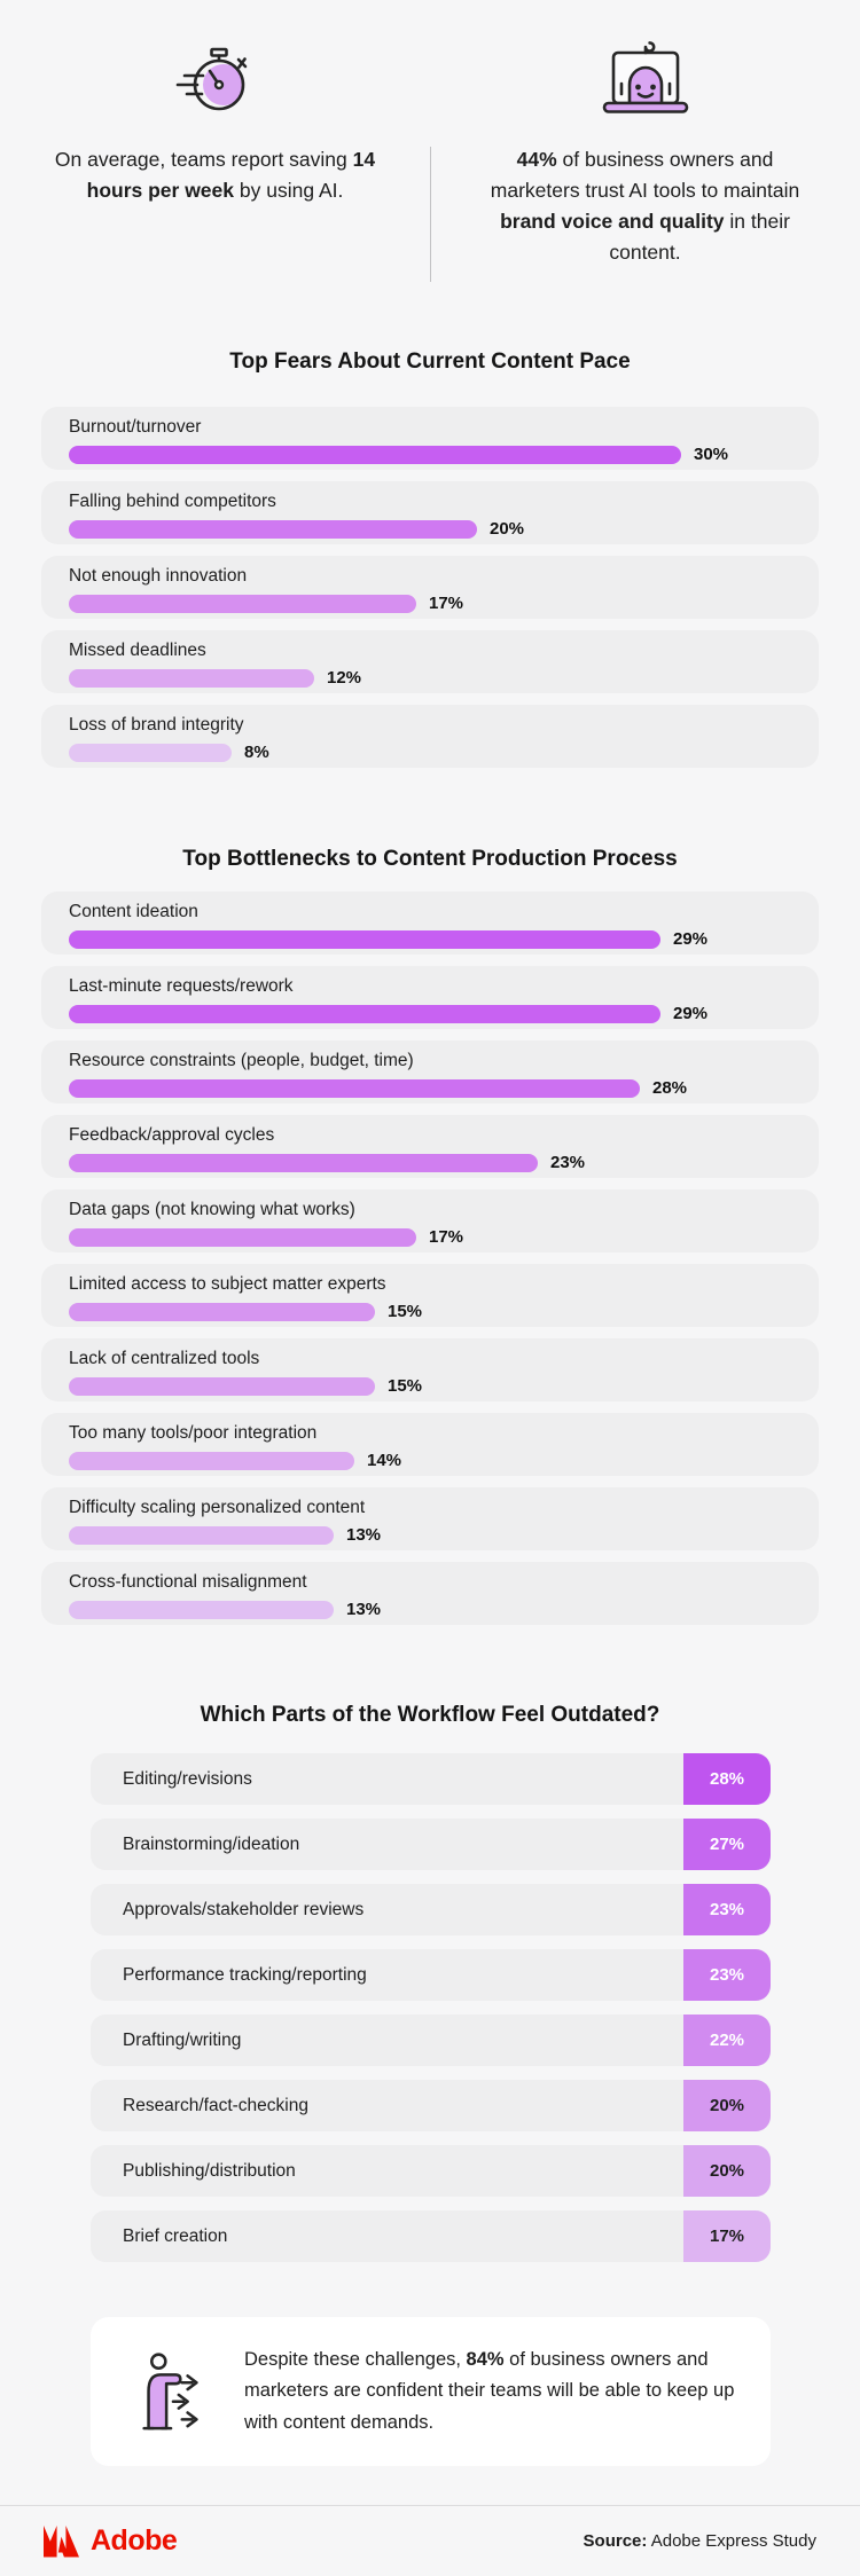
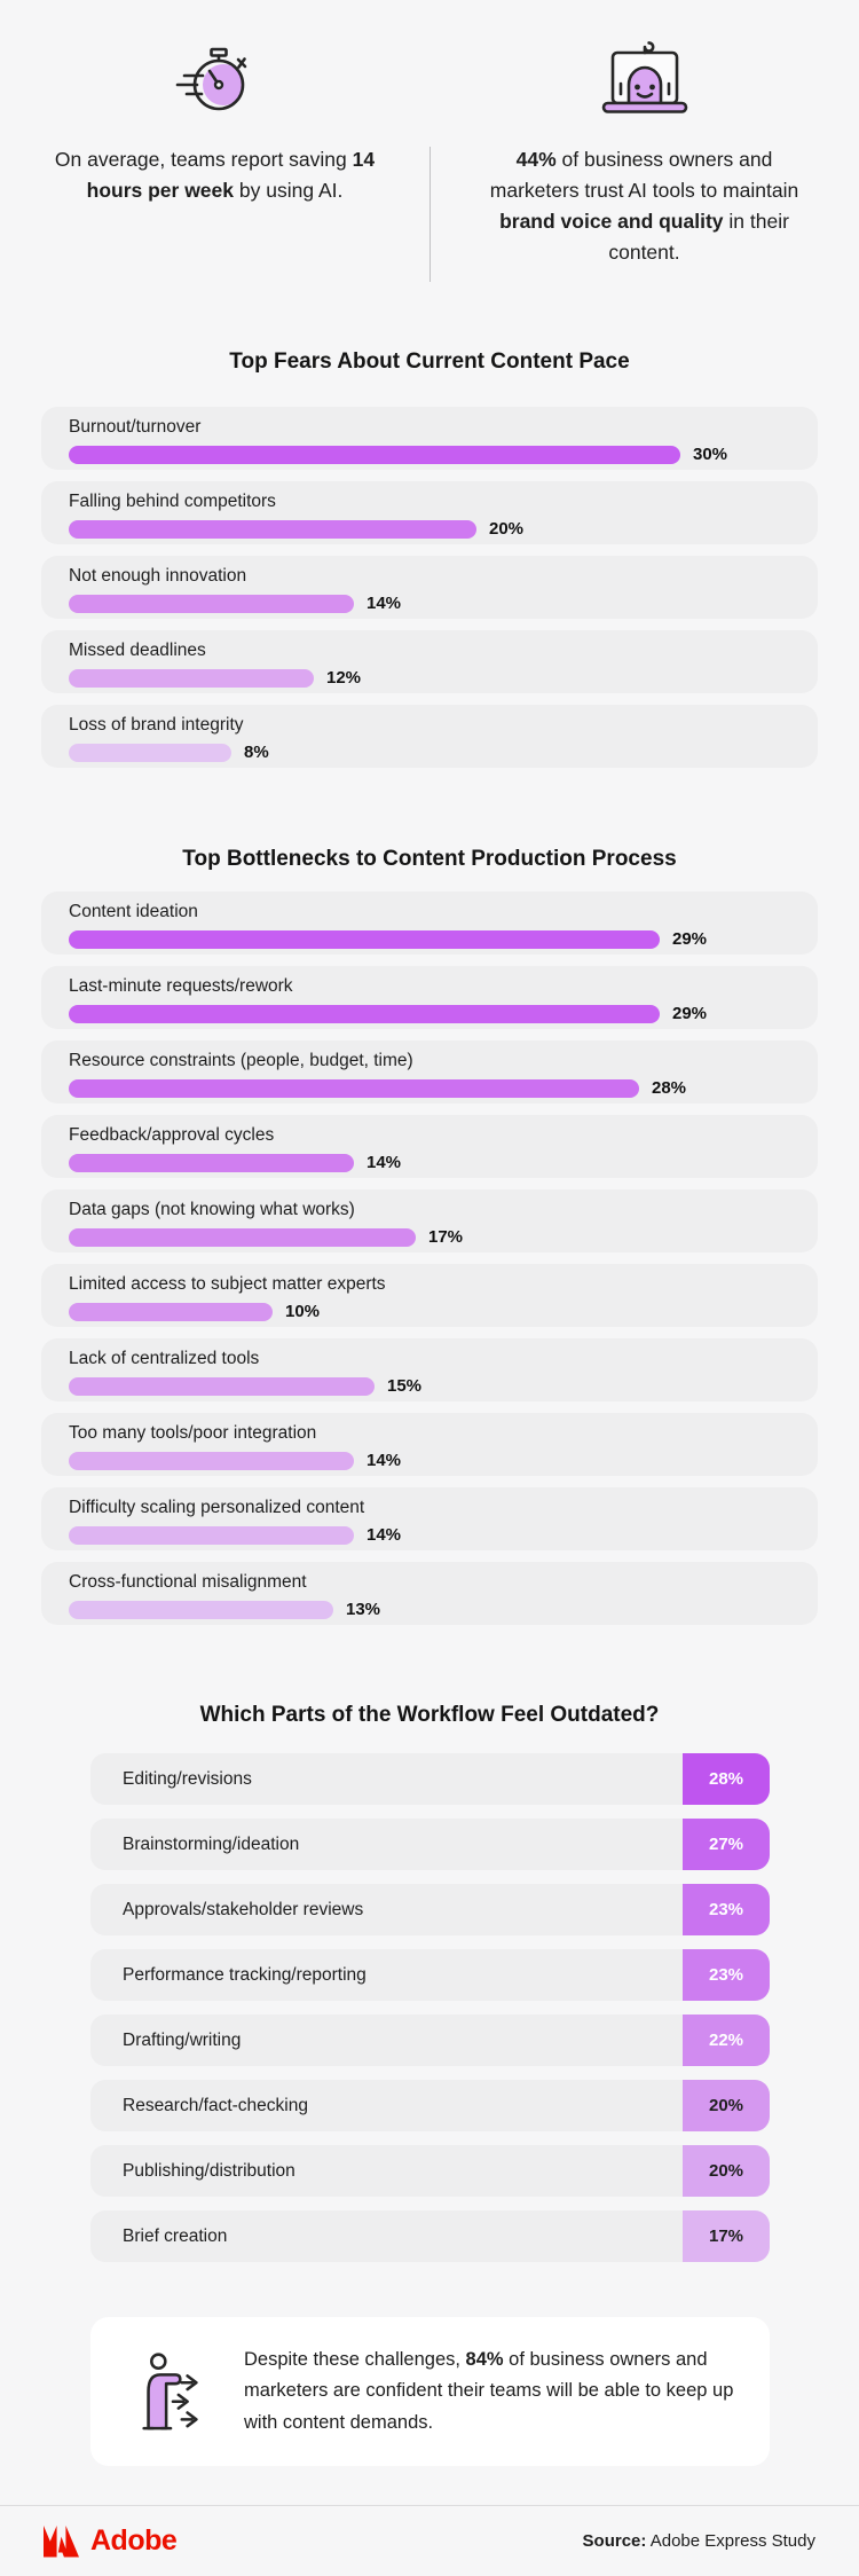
Top Fears About Current Content Pace/Not enough innovation: 17% -> 14%
Top Bottlenecks to Content Production Process/Feedback/approval cycles: 23% -> 14%
Top Bottlenecks to Content Production Process/Limited access to subject matter experts: 15% -> 10%
Top Bottlenecks to Content Production Process/Difficulty scaling personalized content: 13% -> 14%
